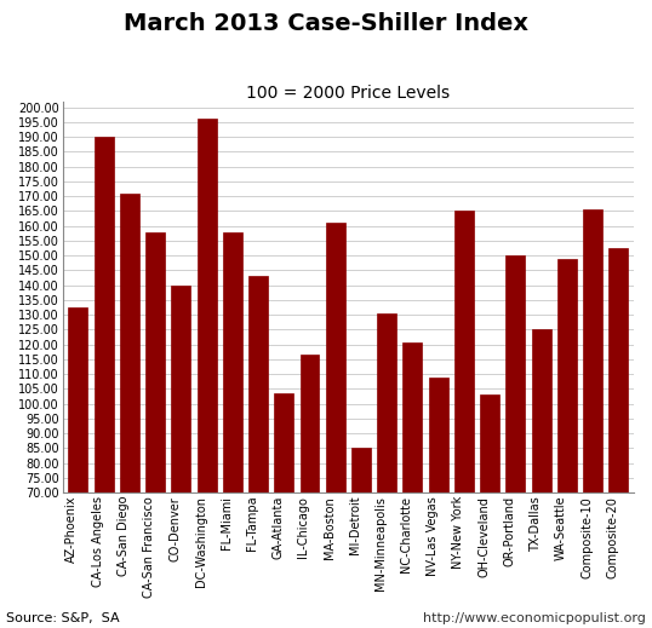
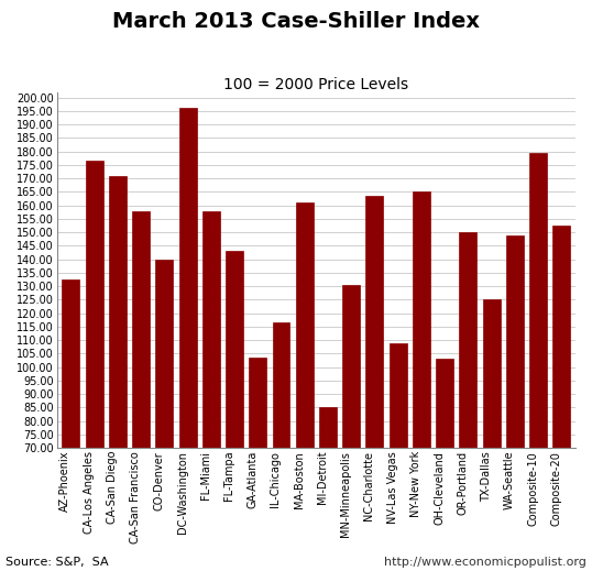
CA-Los Angeles: 190.0 -> 176.5
NC-Charlotte: 120.5 -> 163.5
Composite-10: 165.5 -> 179.5
